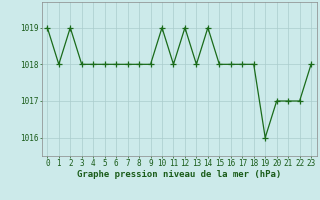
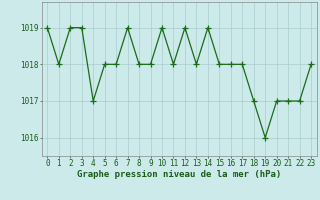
3: 1018 -> 1019
4: 1018 -> 1017
7: 1018 -> 1019
18: 1018 -> 1017
